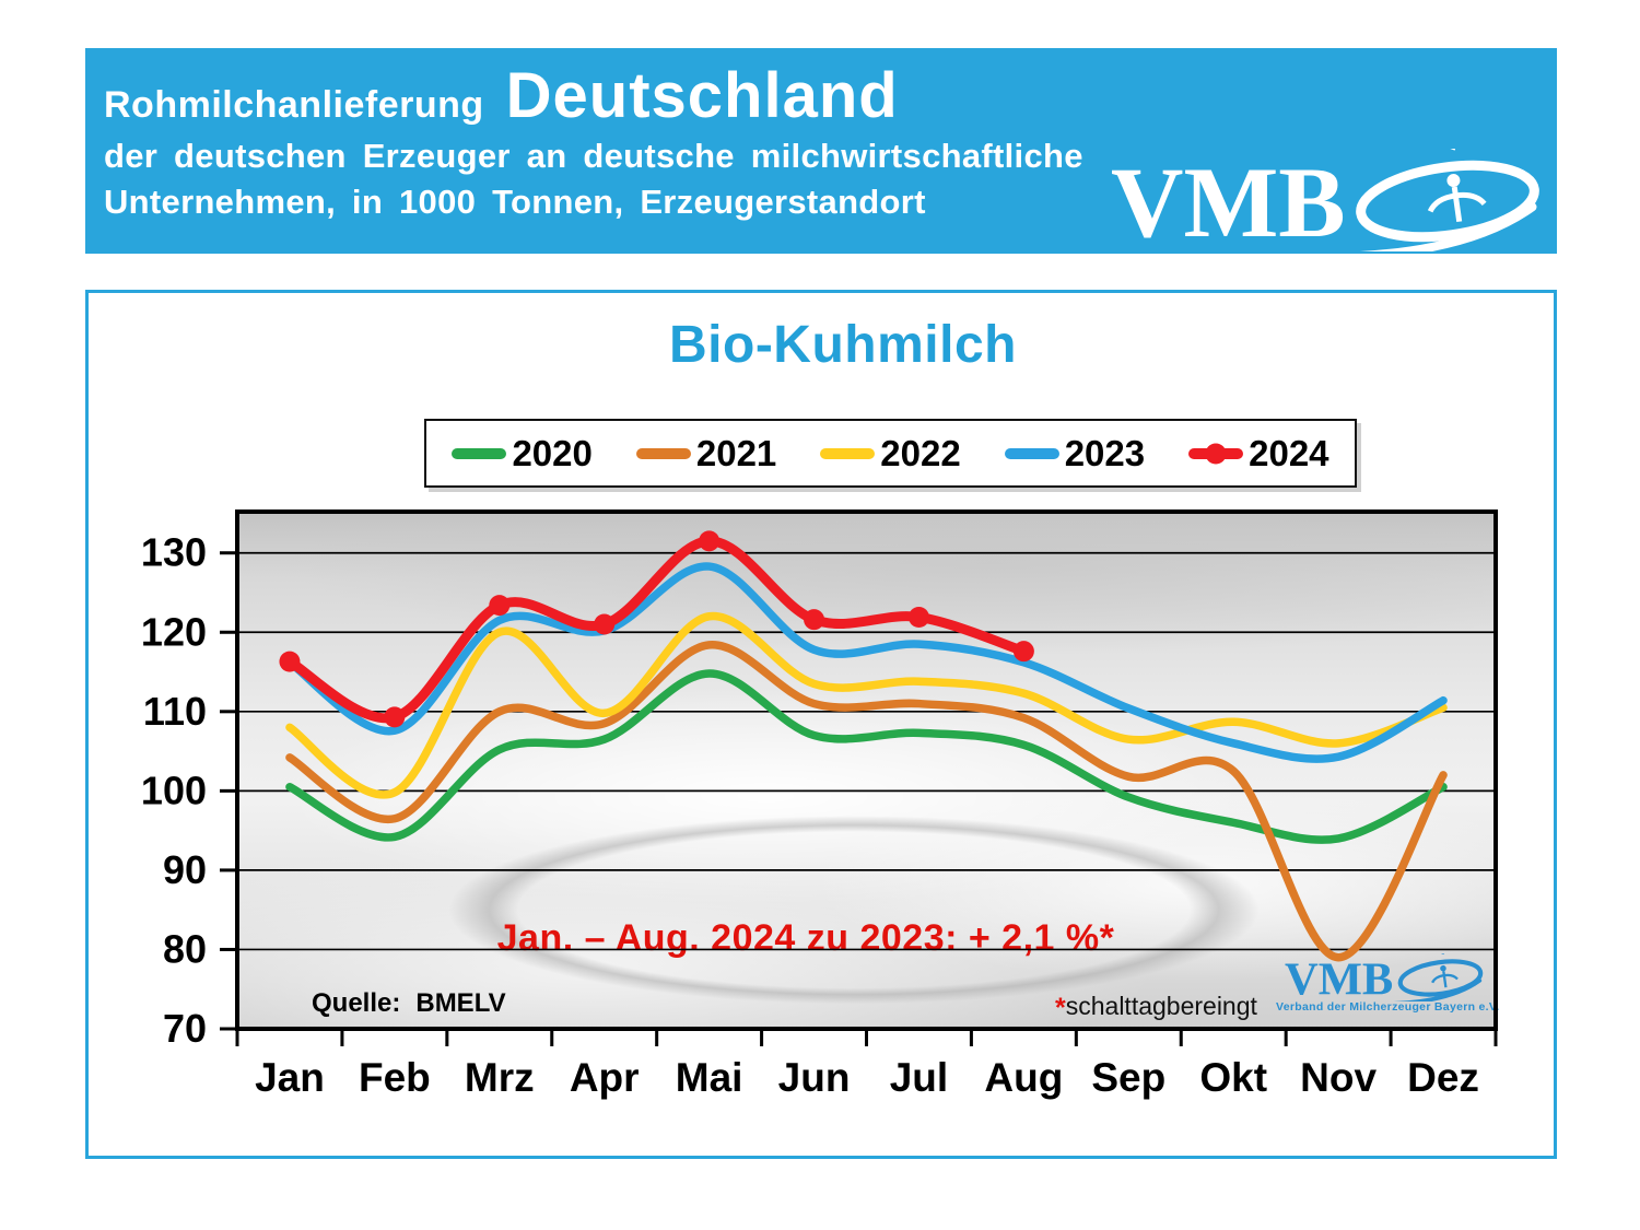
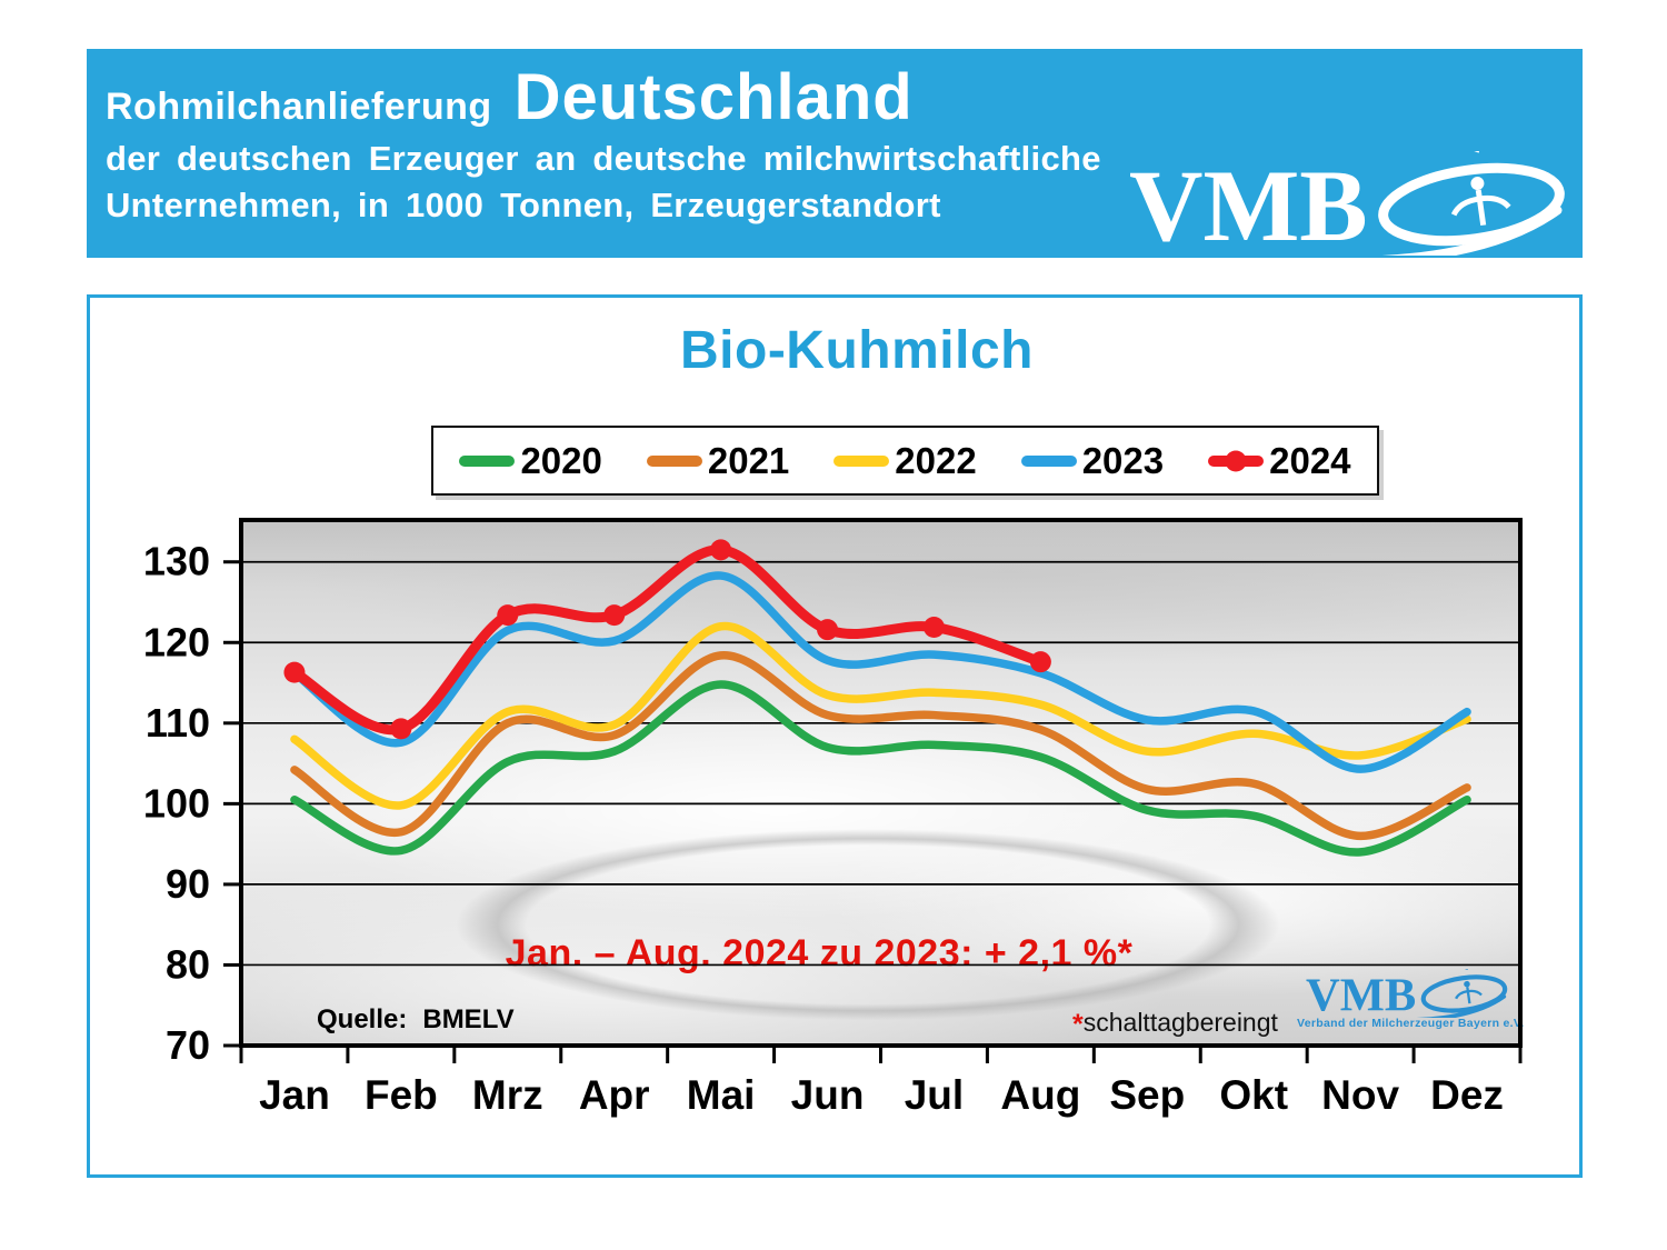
2022/Mrz: 120 -> 111
2024/Apr: 121 -> 123
2020/Okt: 96 -> 98
2023/Okt: 106 -> 112
2021/Nov: 79 -> 96
